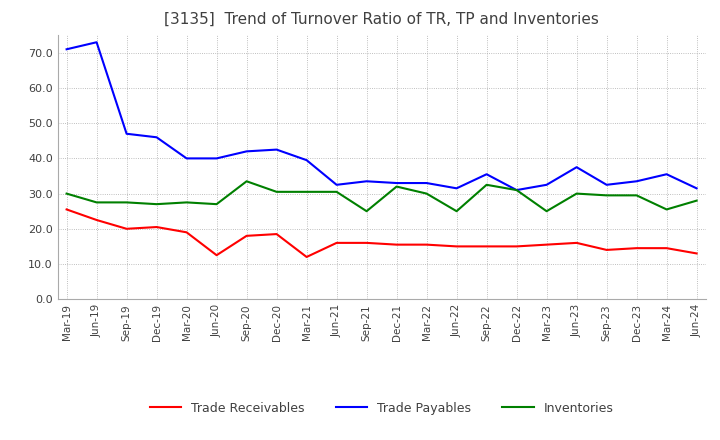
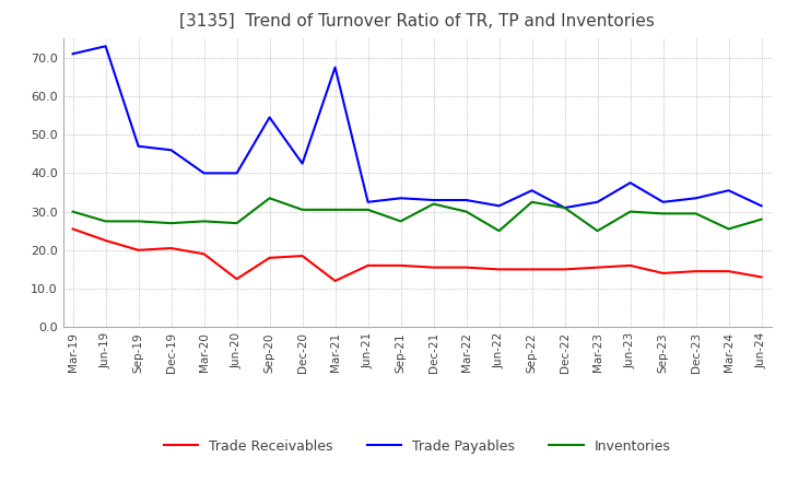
Trade Payables/Sep-20: 42.0 -> 54.5
Trade Payables/Mar-21: 39.5 -> 67.5
Inventories/Sep-21: 25.0 -> 27.5
